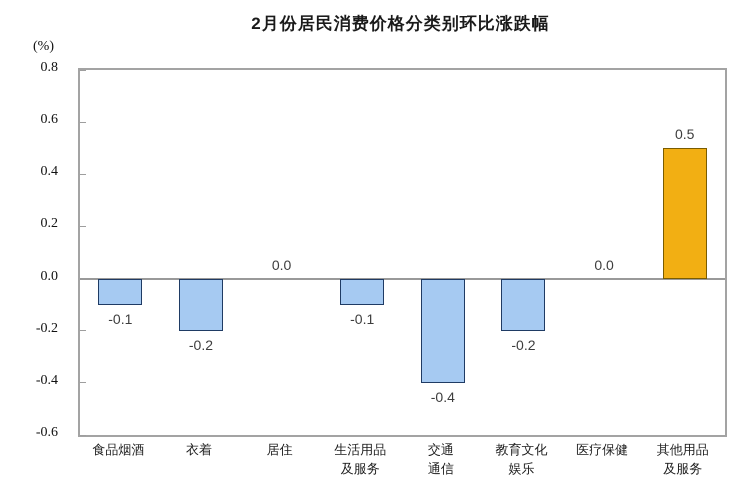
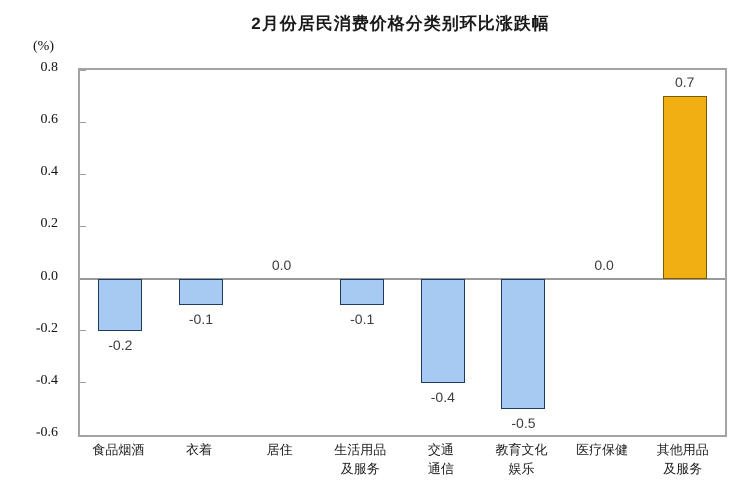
食品烟酒: -0.1 -> -0.2
衣着: -0.2 -> -0.1
教育文化 娱乐: -0.2 -> -0.5
其他用品 及服务: 0.5 -> 0.7
